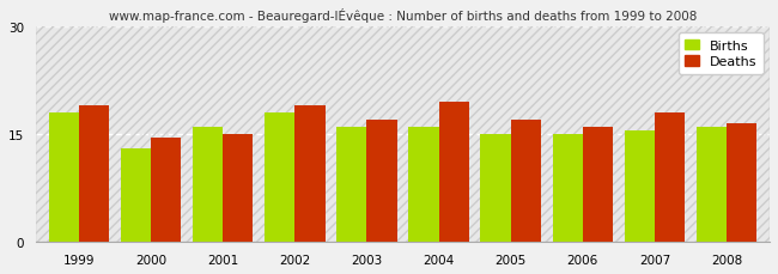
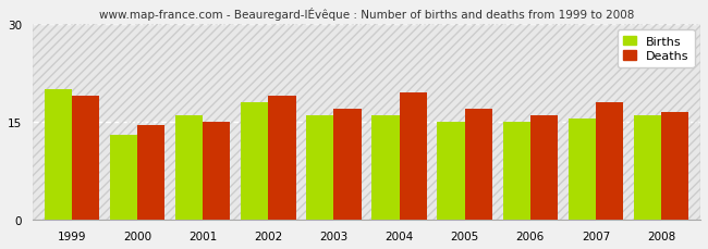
Births/1999: 18.0 -> 20.0
